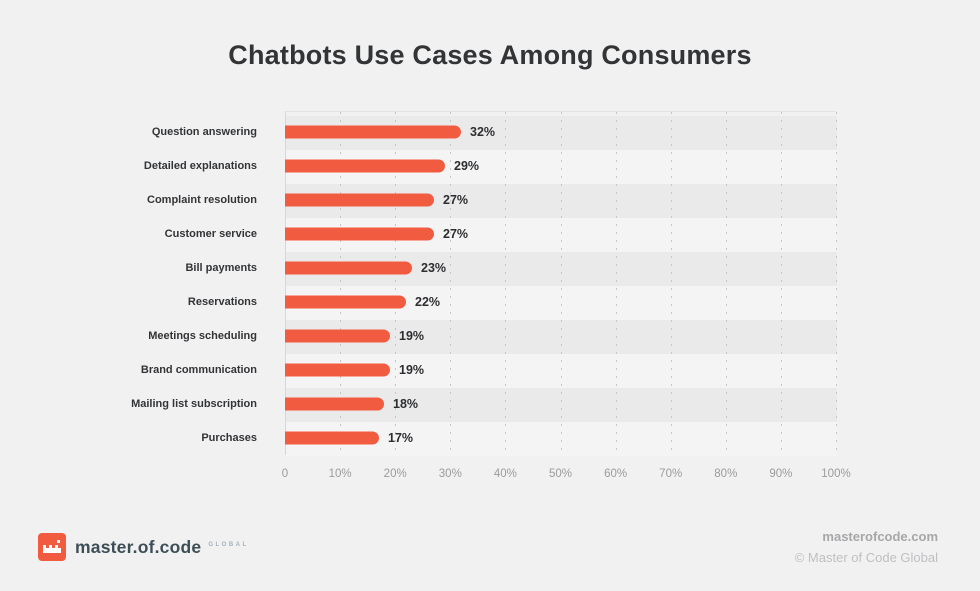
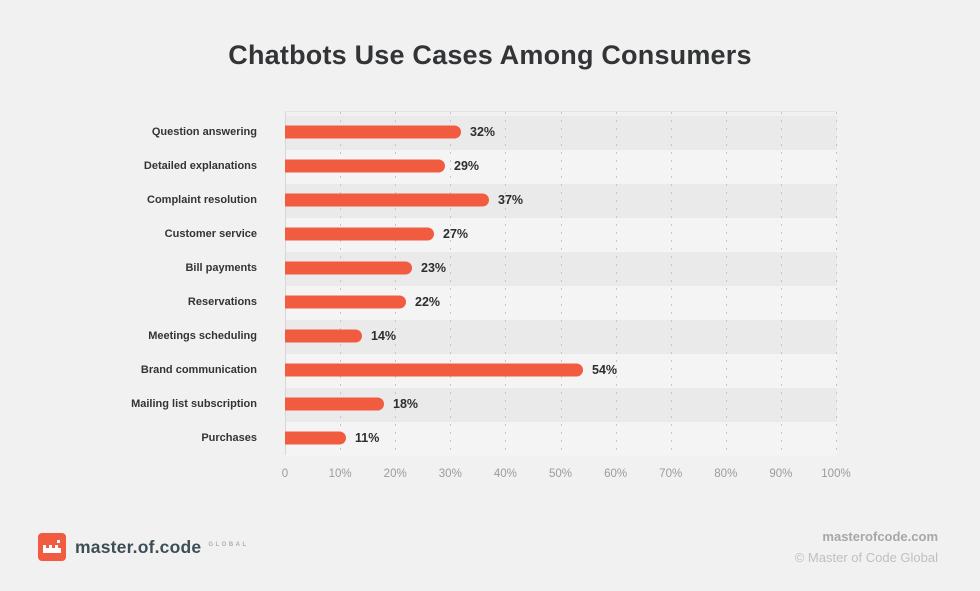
Complaint resolution: 27% -> 37%
Meetings scheduling: 19% -> 14%
Brand communication: 19% -> 54%
Purchases: 17% -> 11%
